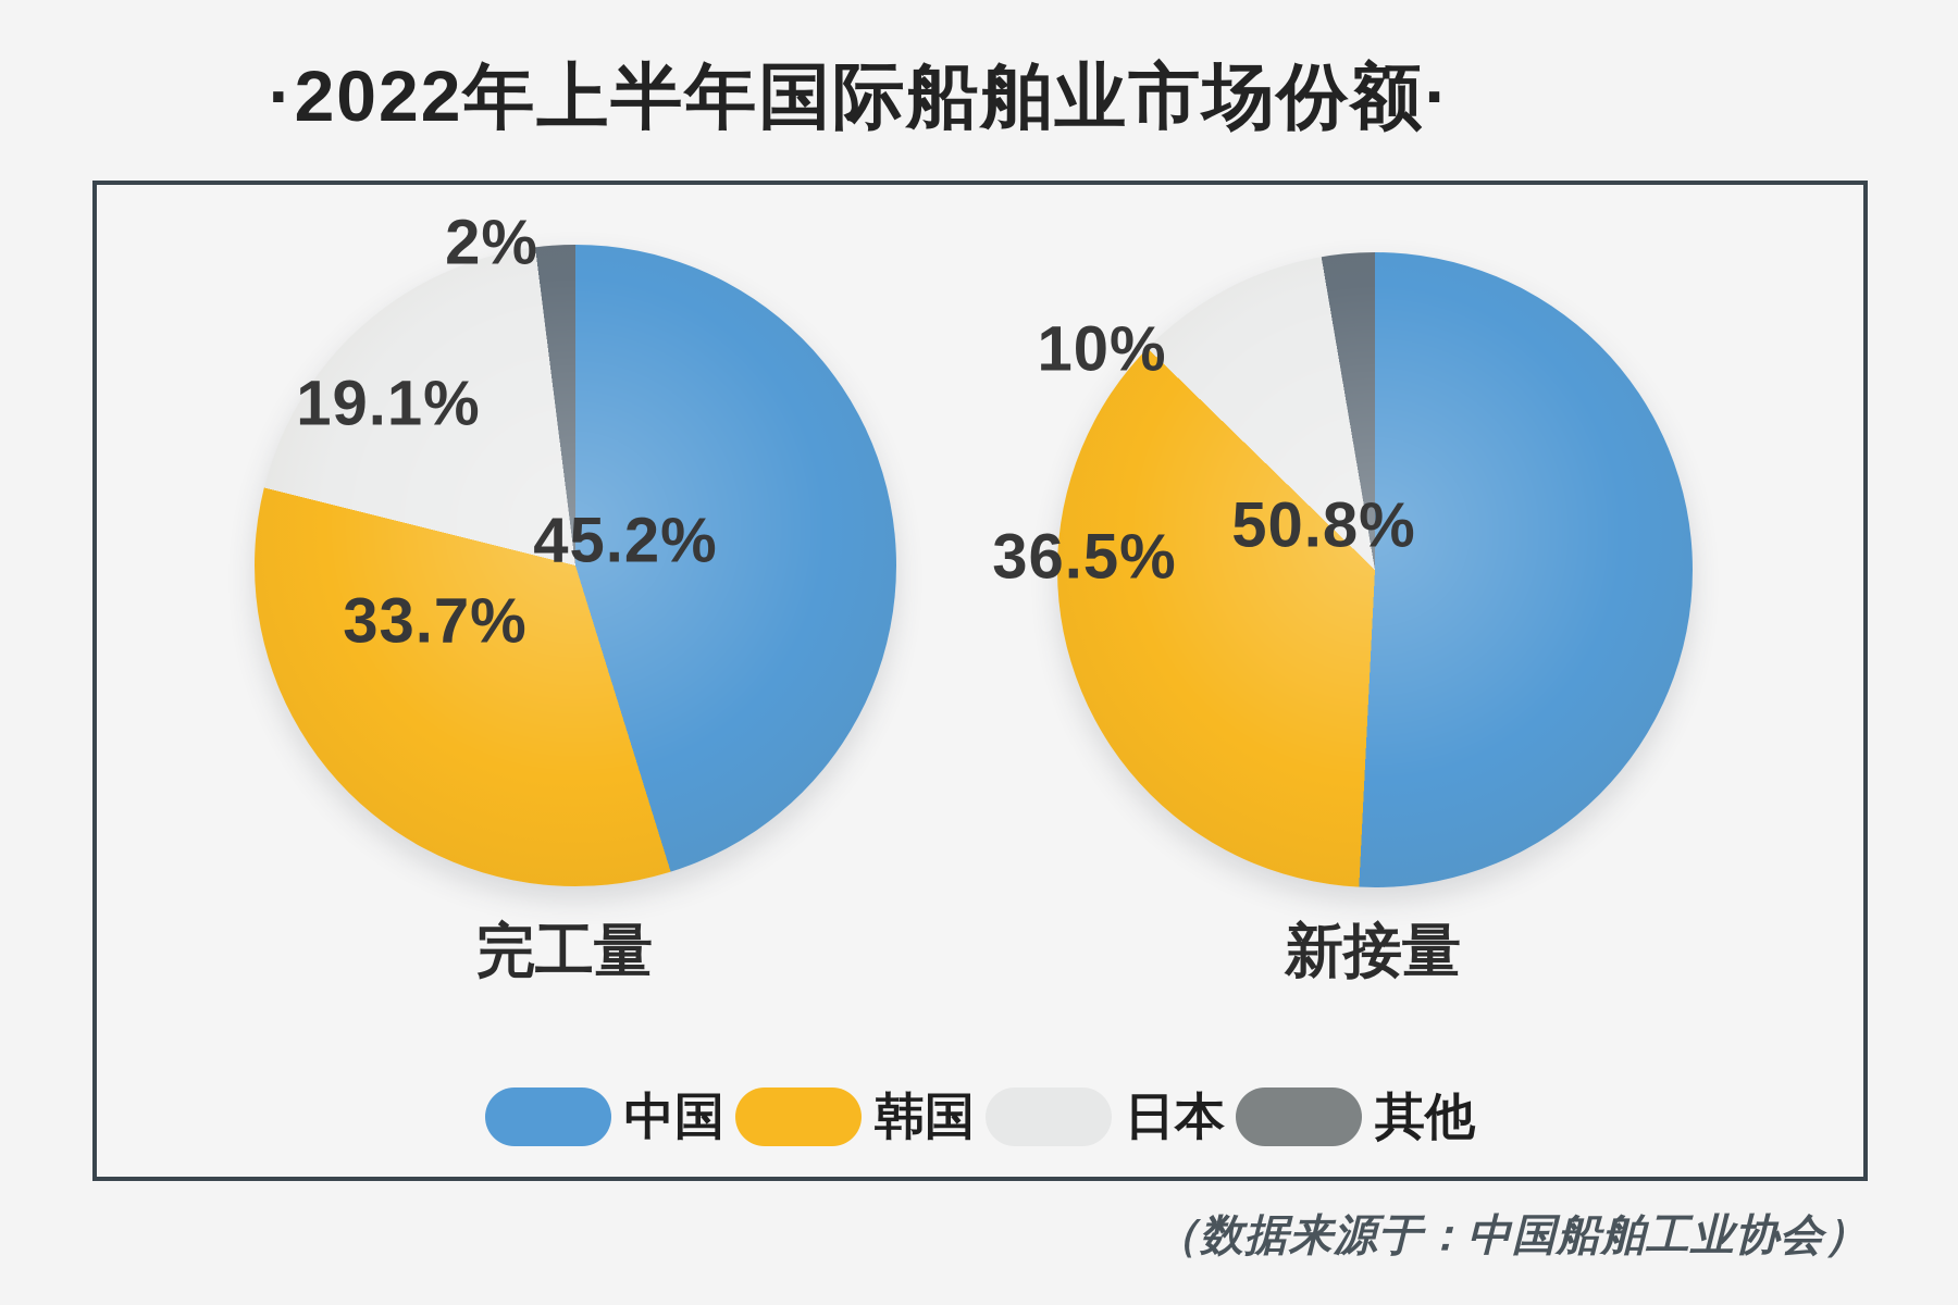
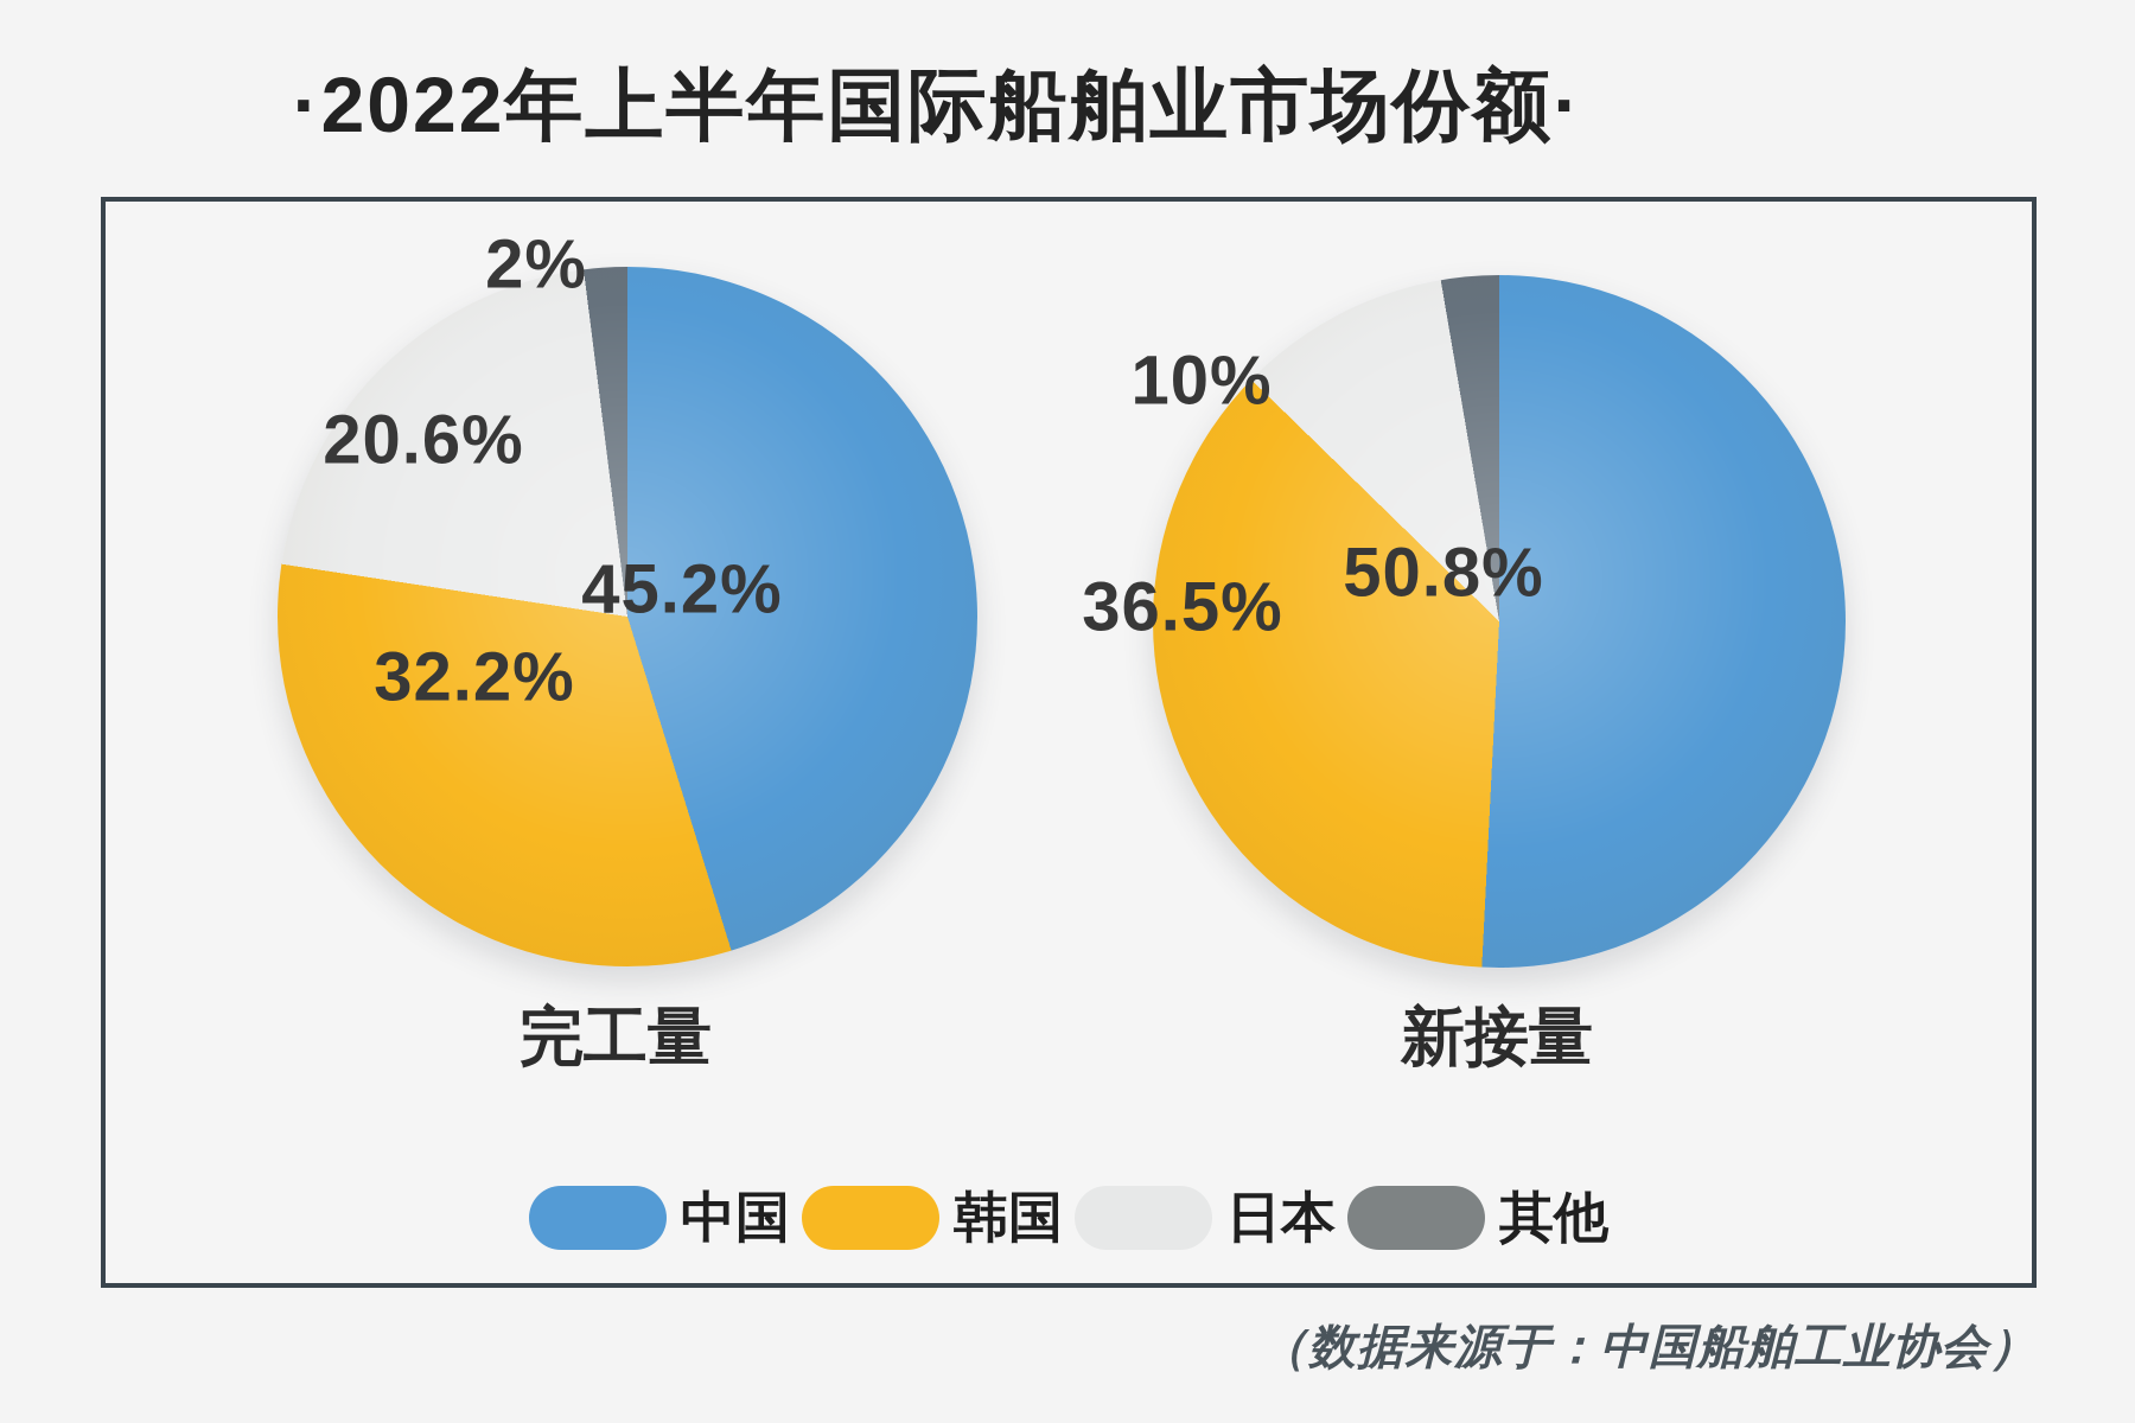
完工量/韩国: 33.7% -> 32.2%
完工量/日本: 19.1% -> 20.6%
